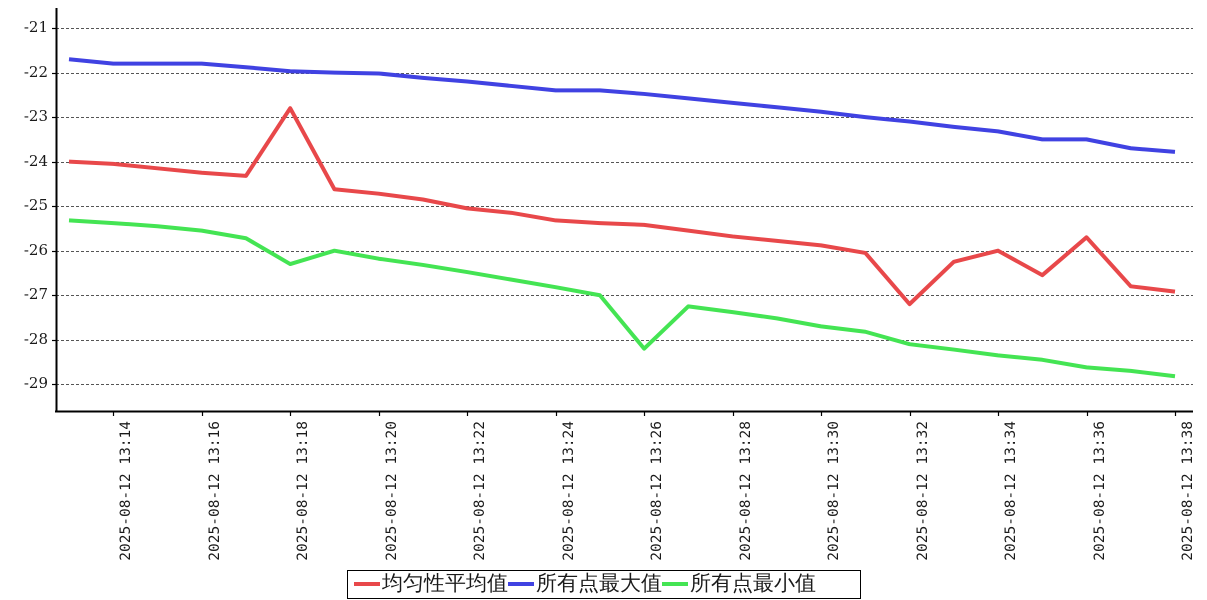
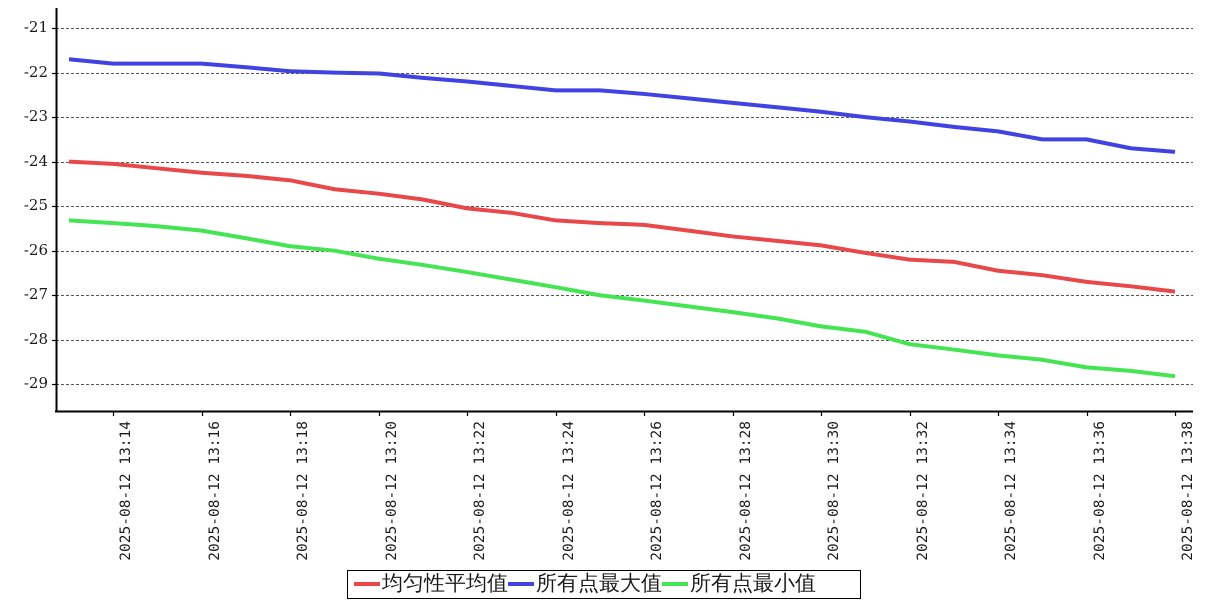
均匀性平均值/2025-08-12 13:18: -22.8 -> -24.4
所有点最小值/2025-08-12 13:18: -26.3 -> -25.9
所有点最小值/2025-08-12 13:26: -28.2 -> -27.1
均匀性平均值/2025-08-12 13:32: -27.2 -> -26.2
均匀性平均值/2025-08-12 13:34: -26.0 -> -26.4
均匀性平均值/2025-08-12 13:36: -25.7 -> -26.7
